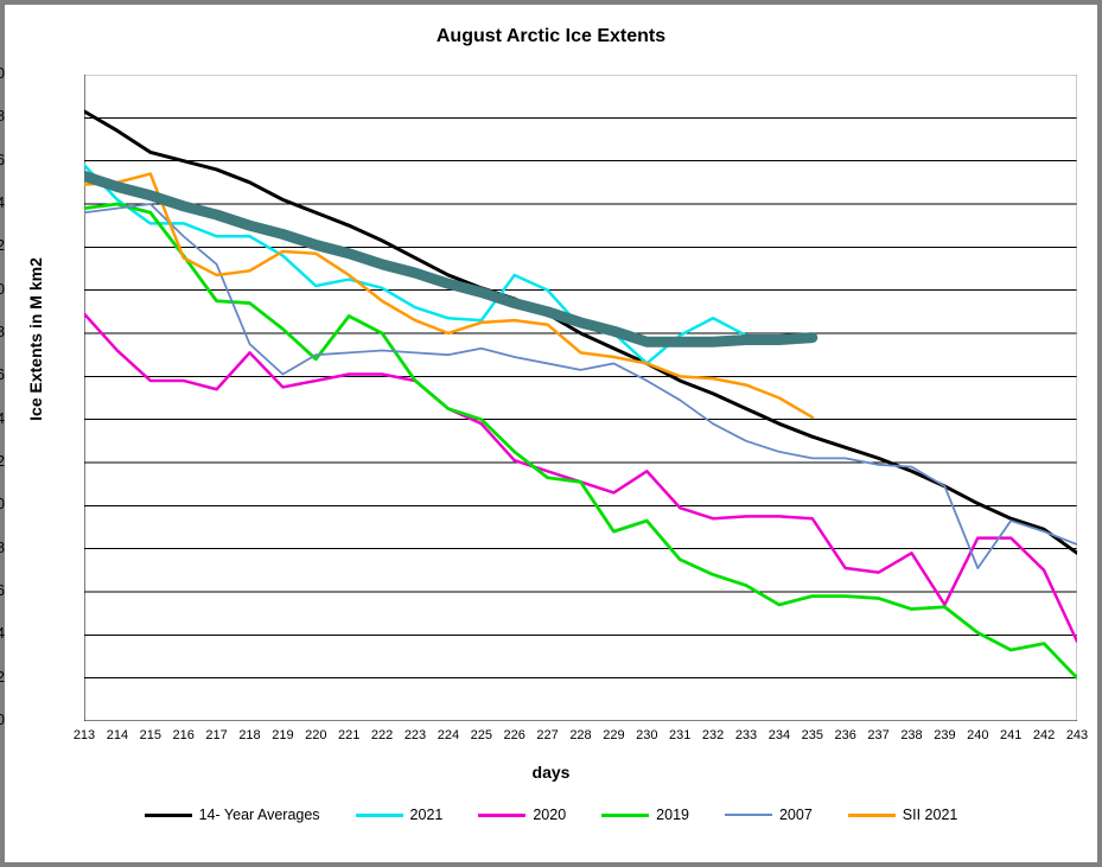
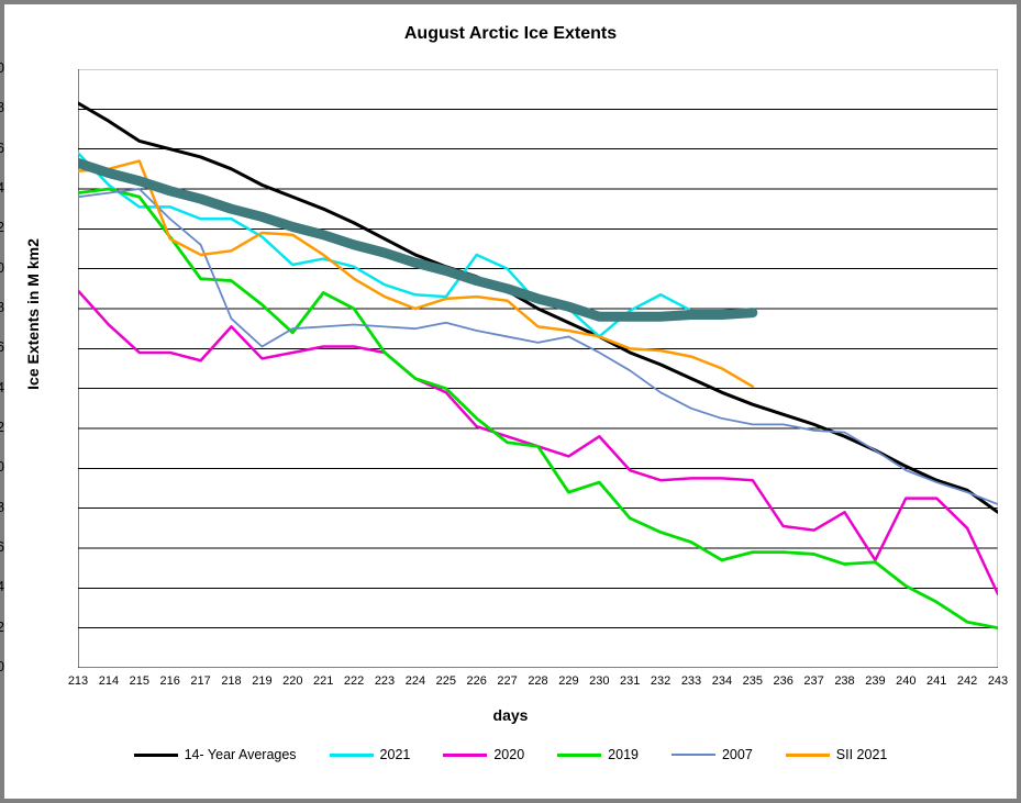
2007/240: 4.71 -> 4.99
2019/242: 4.36 -> 4.23
